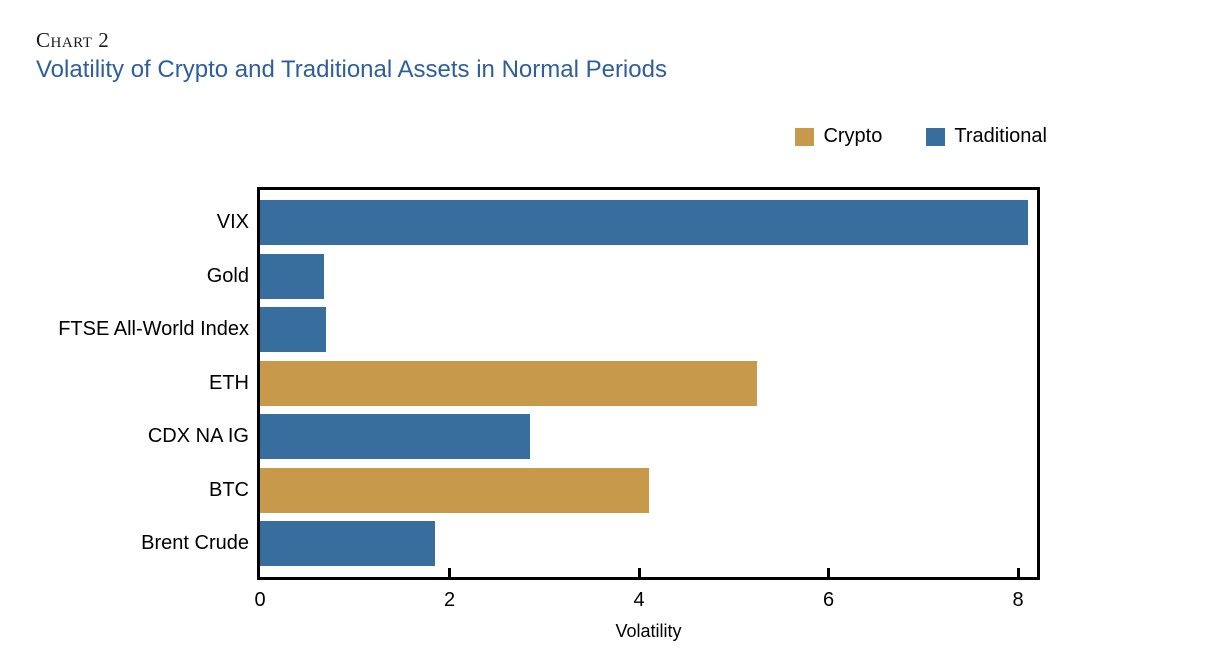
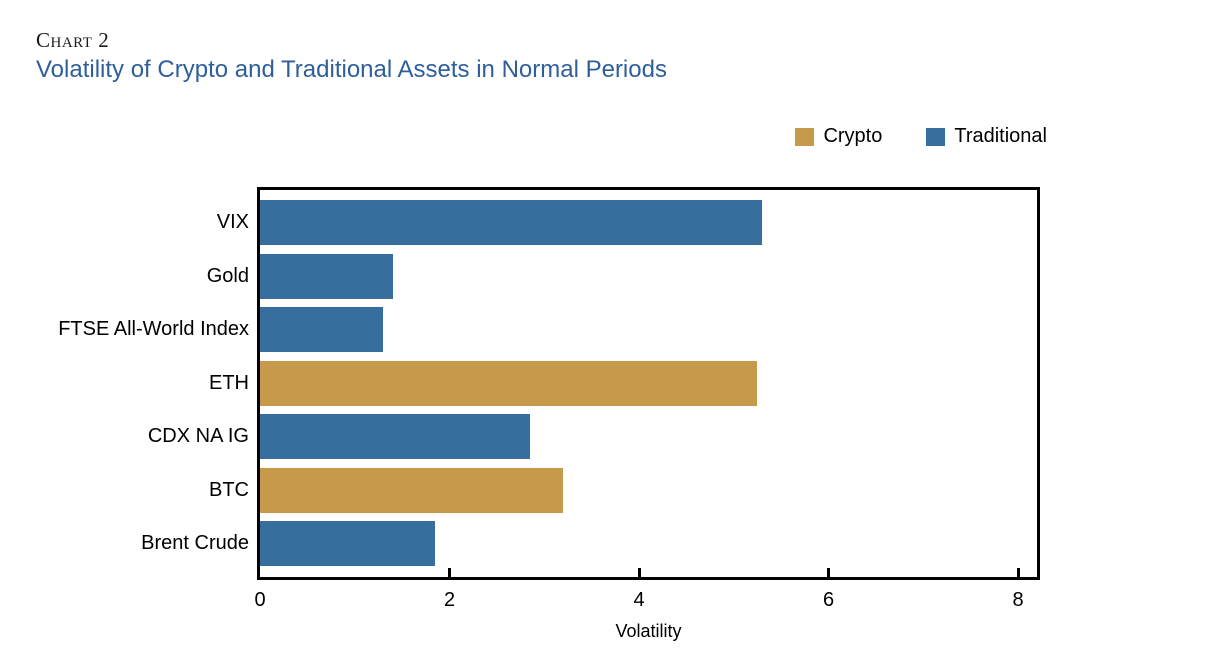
VIX: 8.1 -> 5.3
Gold: 0.7 -> 1.4
FTSE All-World Index: 0.7 -> 1.3
BTC: 4.1 -> 3.2
